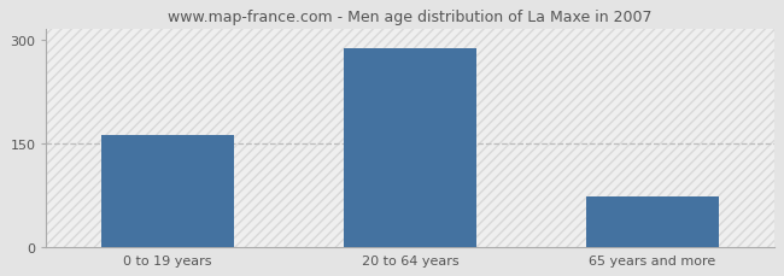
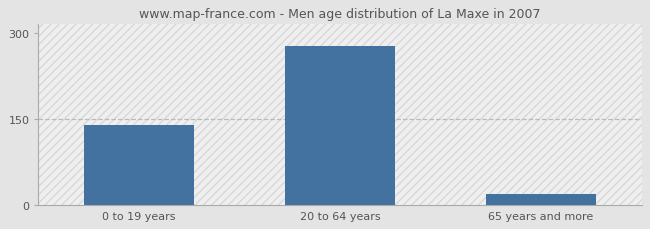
0 to 19 years: 162 -> 140
20 to 64 years: 288 -> 278
65 years and more: 74 -> 20
